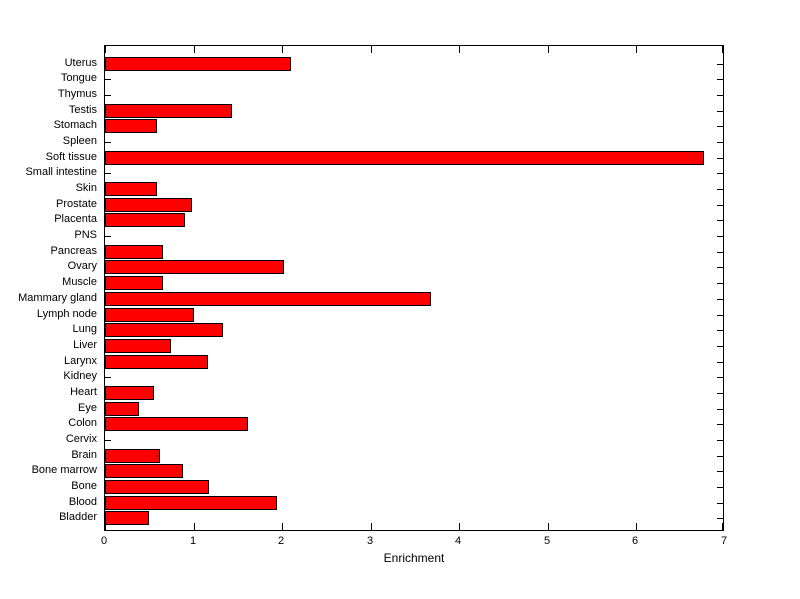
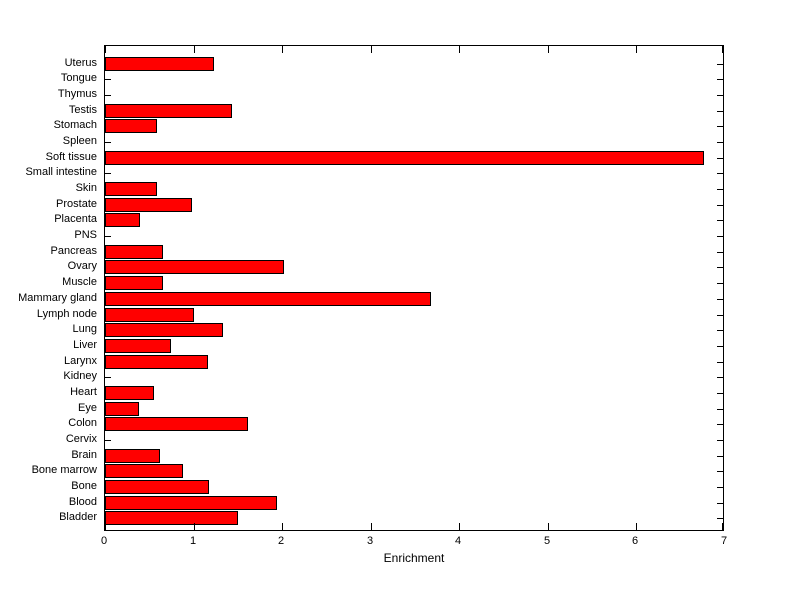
Uterus: 2.1 -> 1.2
Placenta: 0.9 -> 0.4
Bladder: 0.5 -> 1.5
